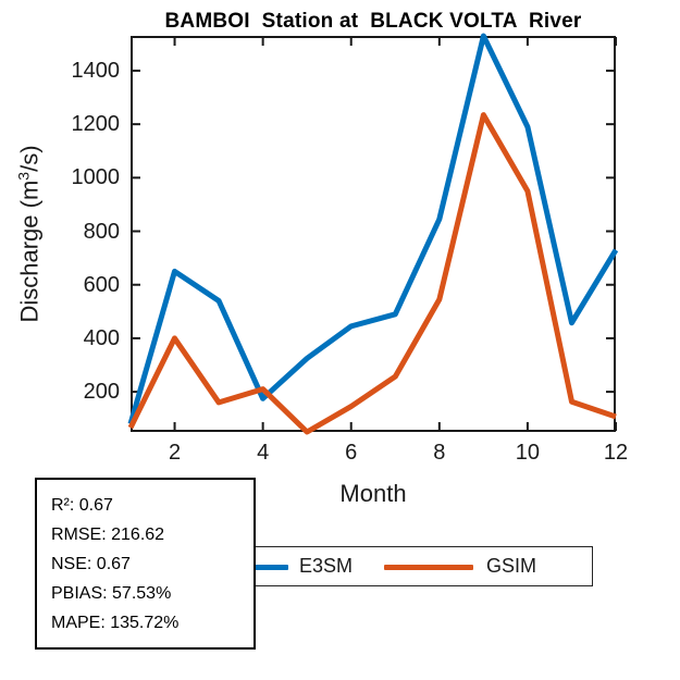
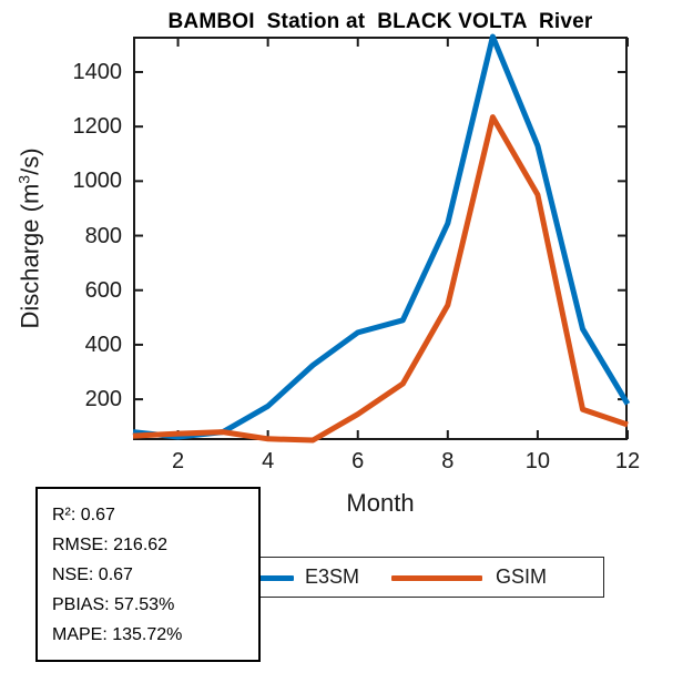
E3SM/2: 650 -> 60
GSIM/2: 400 -> 70
E3SM/3: 540 -> 80
GSIM/3: 160 -> 80
GSIM/4: 210 -> 60
E3SM/10: 1190 -> 1130
E3SM/12: 730 -> 180
